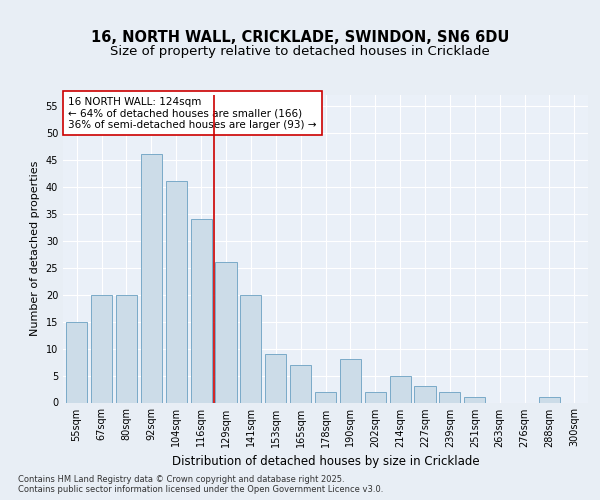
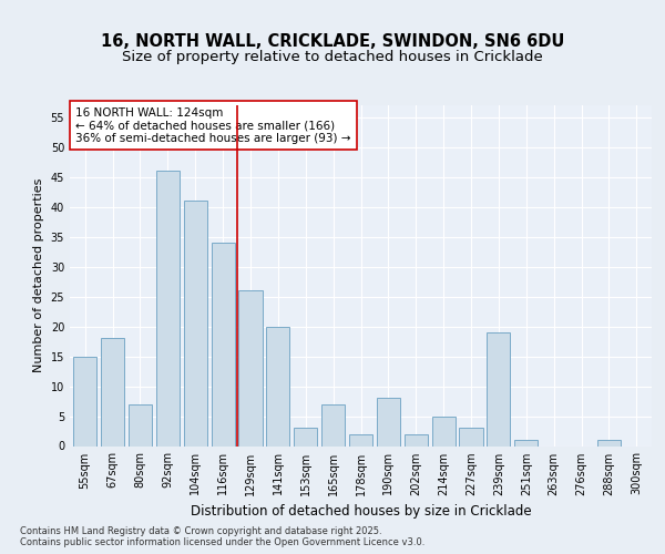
67sqm: 20 -> 18
80sqm: 20 -> 7
153sqm: 9 -> 3
239sqm: 2 -> 19
